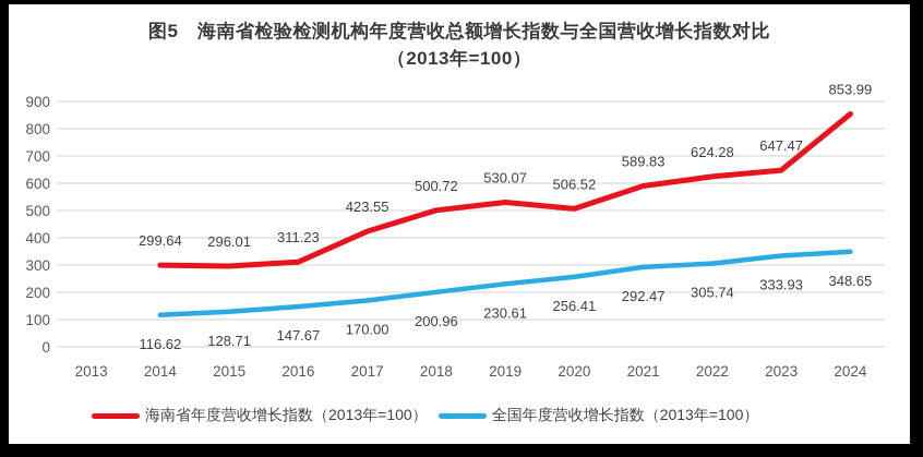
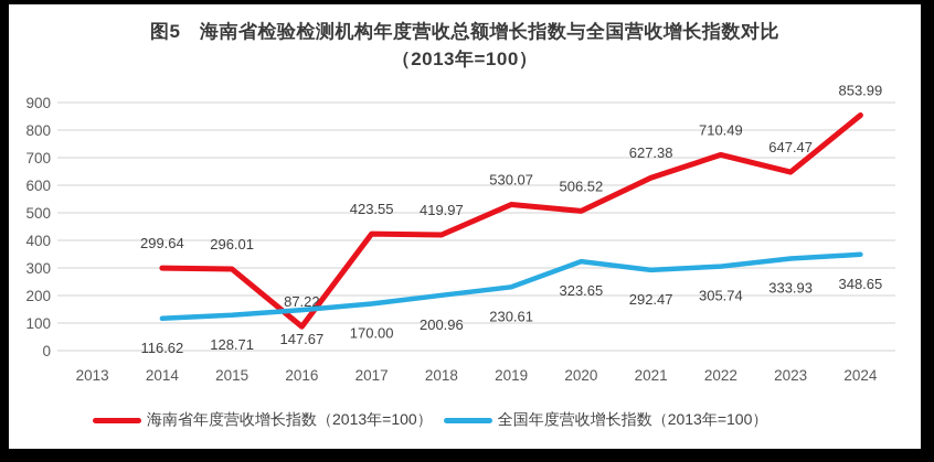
海南省年度营收增长指数（2013年=100）/2016: 311.23 -> 87.22
海南省年度营收增长指数（2013年=100）/2018: 500.72 -> 419.97
全国年度营收增长指数（2013年=100）/2020: 256.41 -> 323.65
海南省年度营收增长指数（2013年=100）/2021: 589.83 -> 627.38
海南省年度营收增长指数（2013年=100）/2022: 624.28 -> 710.49
